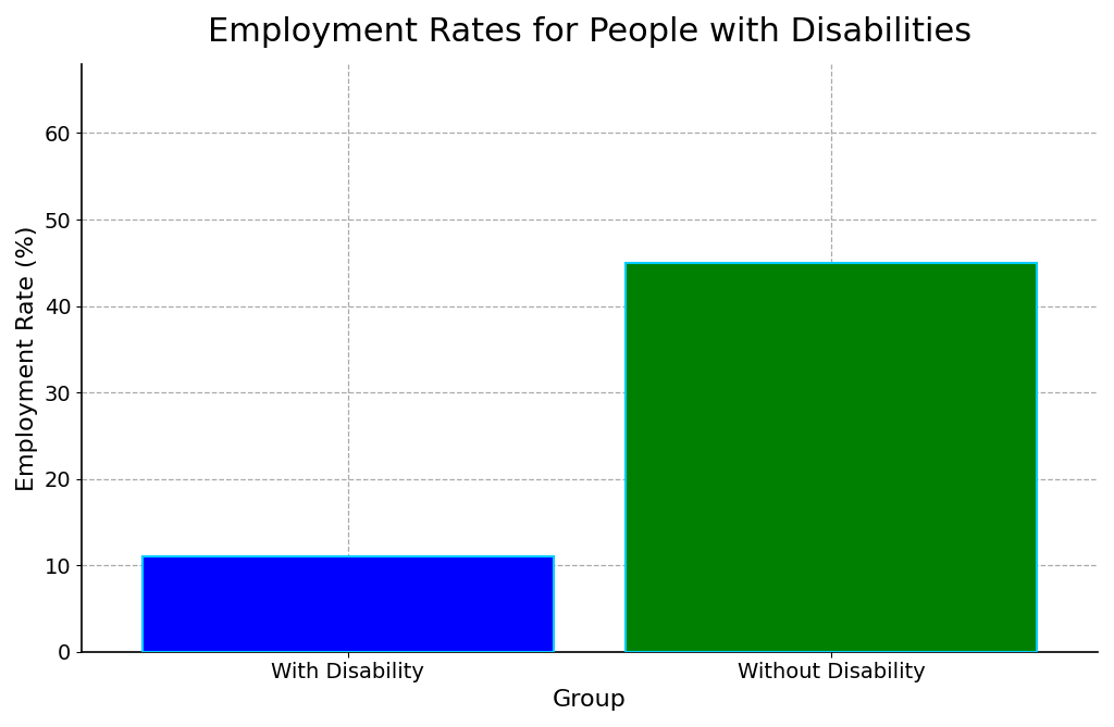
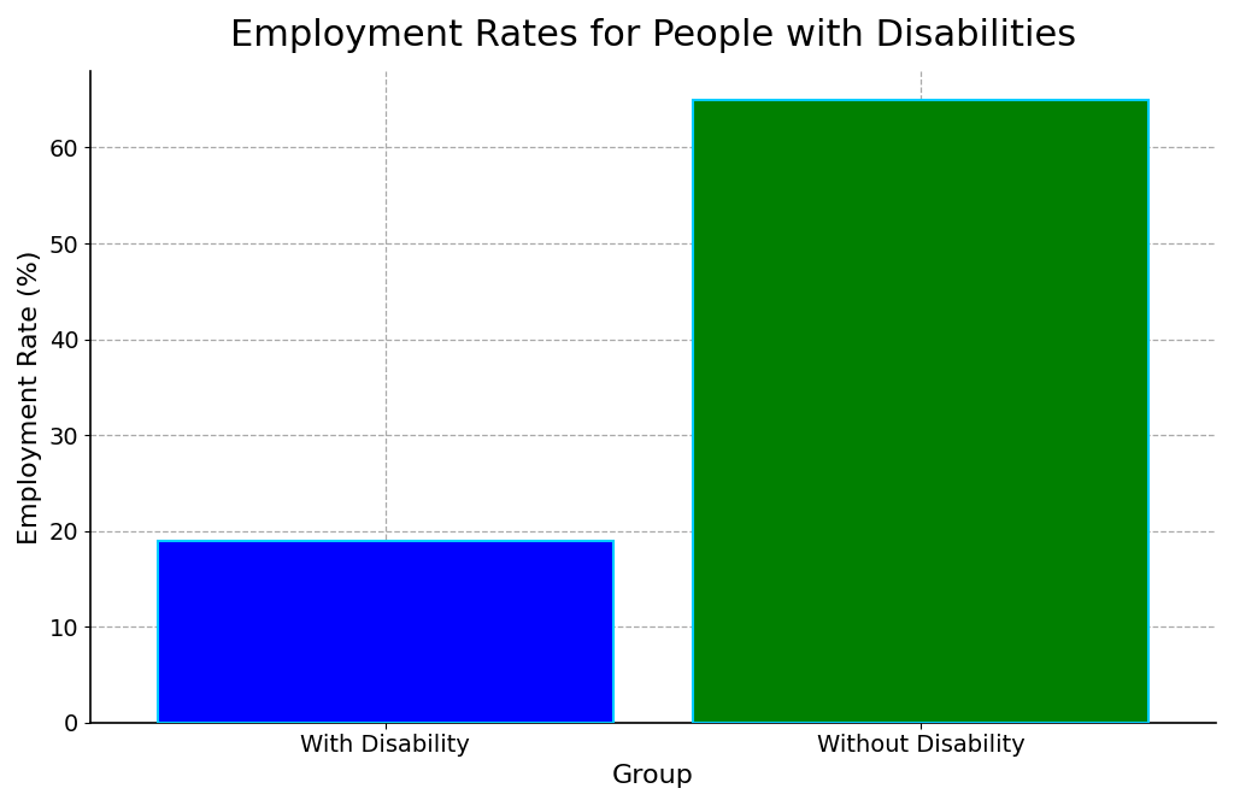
With Disability: 11 -> 19
Without Disability: 45 -> 65
